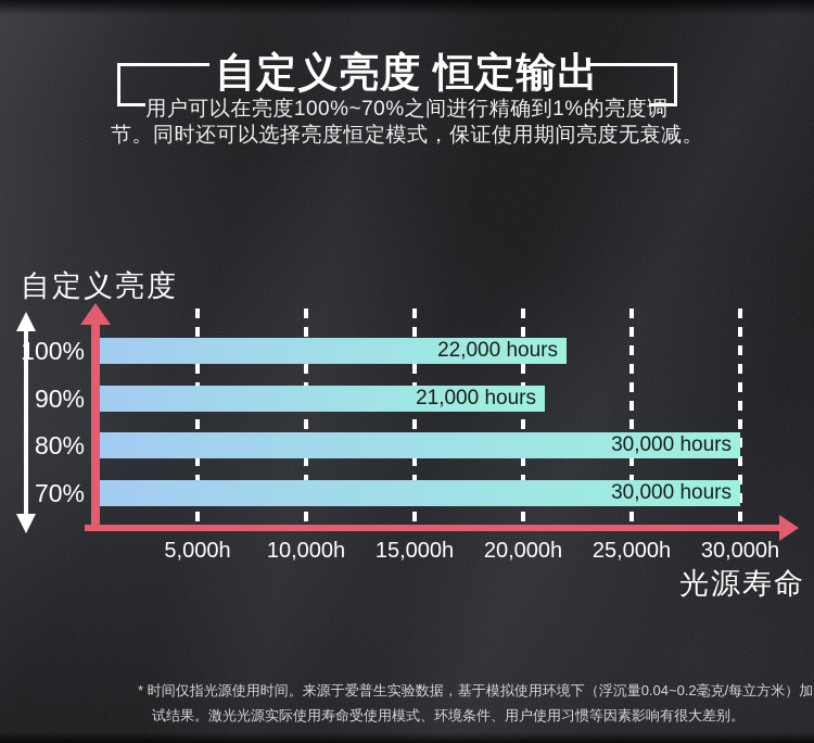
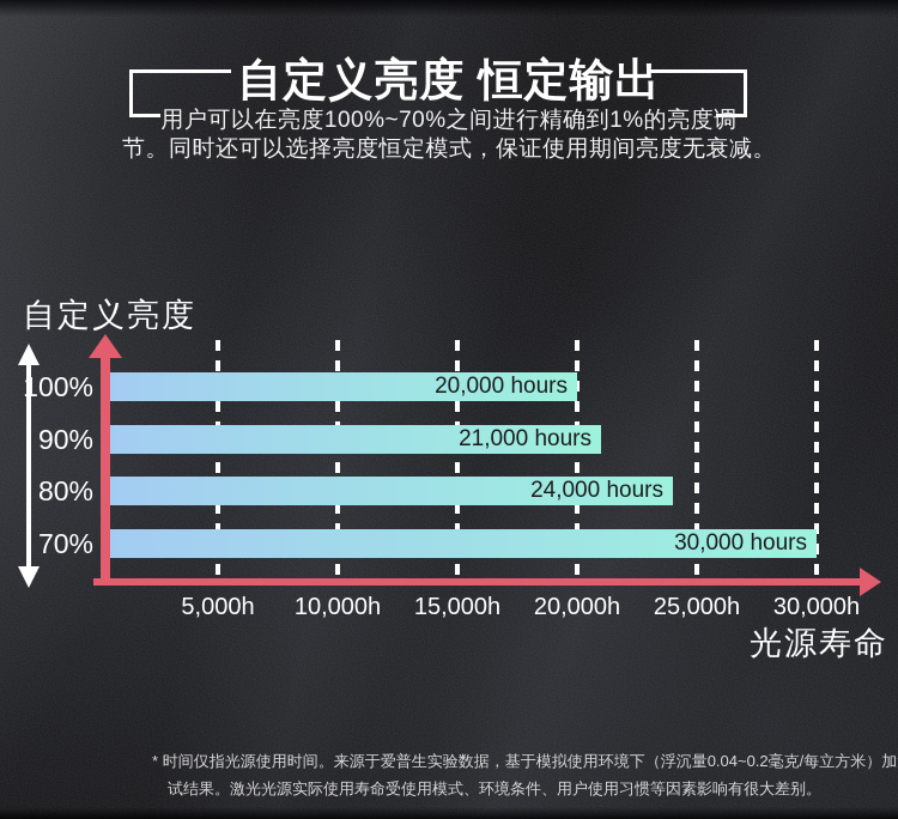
100%: 22,000 -> 20,000
80%: 30,000 -> 24,000
